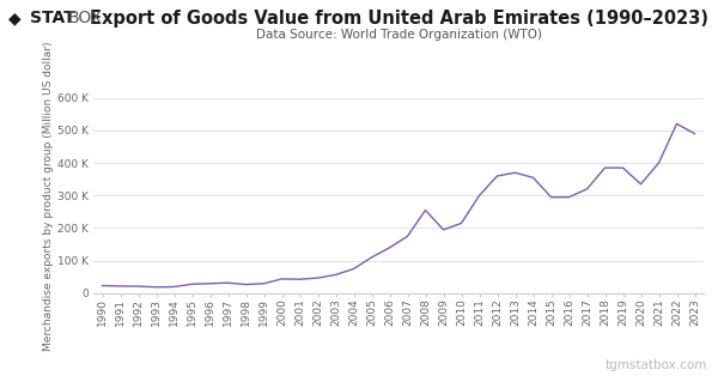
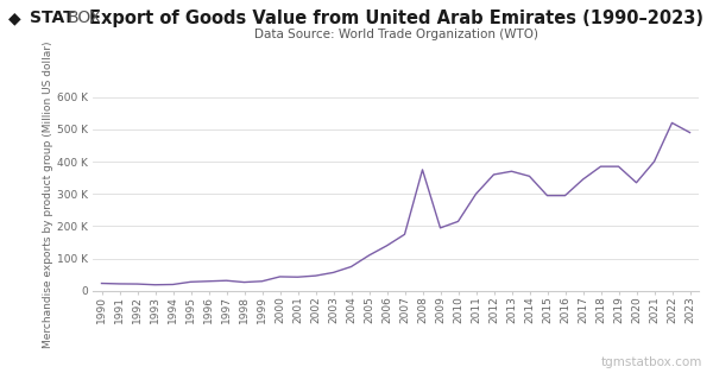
2008: 255 K -> 375 K
2017: 320 K -> 345 K
